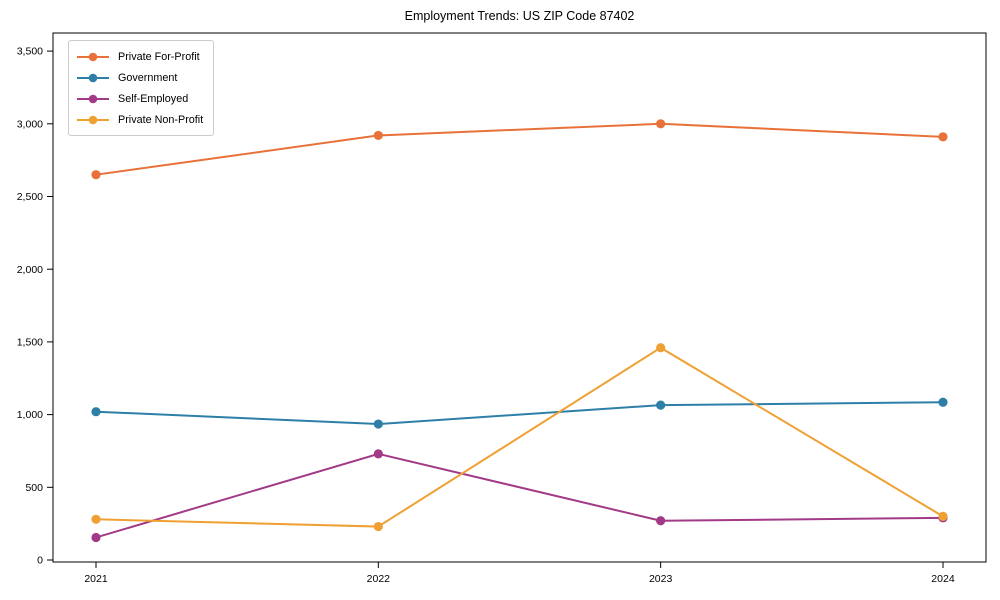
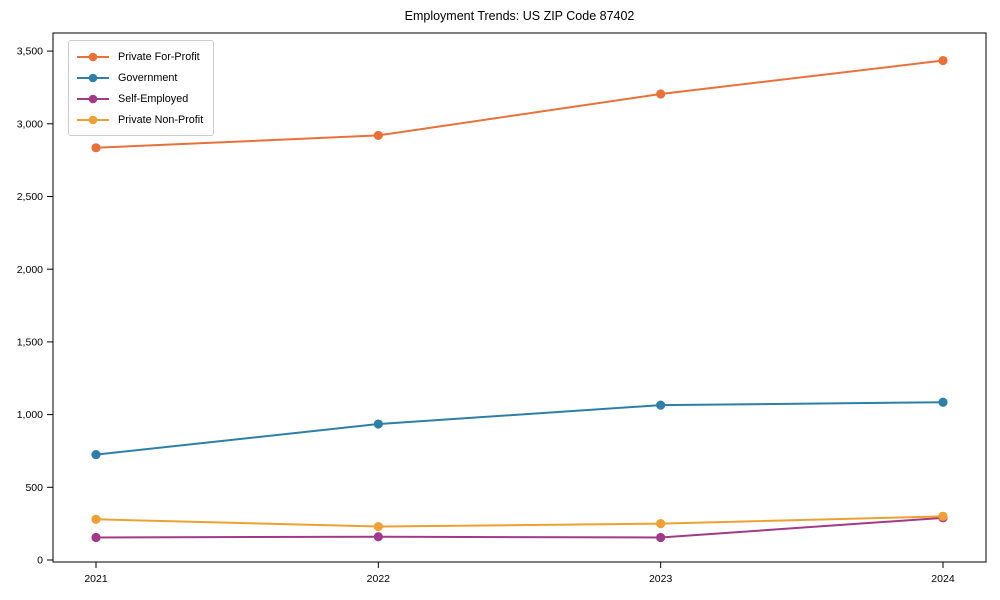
Private For-Profit/2021: 2650 -> 2840
Government/2021: 1020 -> 720
Self-Employed/2022: 730 -> 160
Private For-Profit/2023: 3000 -> 3200
Self-Employed/2023: 270 -> 160
Private Non-Profit/2023: 1460 -> 250
Private For-Profit/2024: 2910 -> 3440
